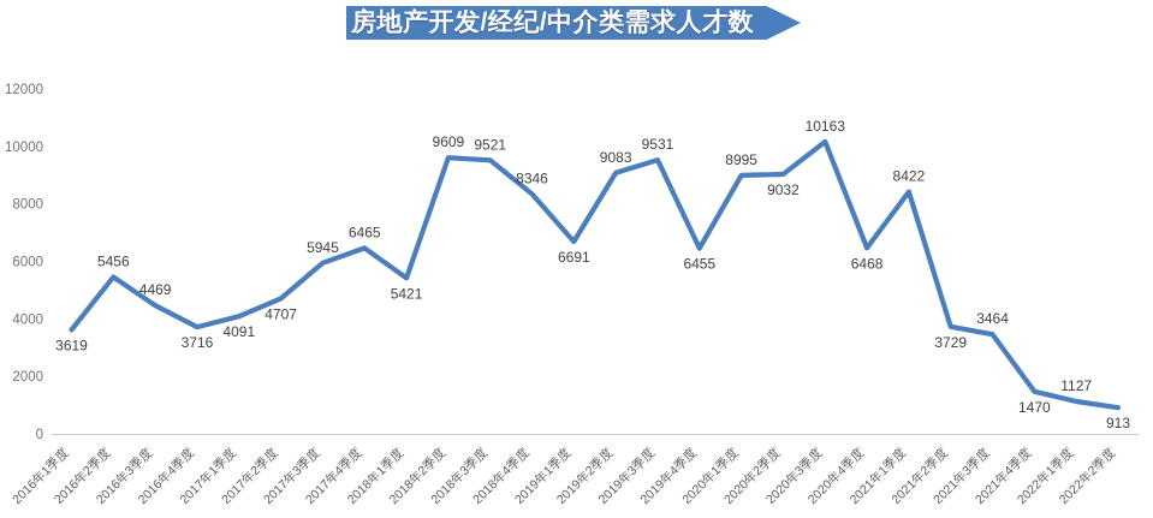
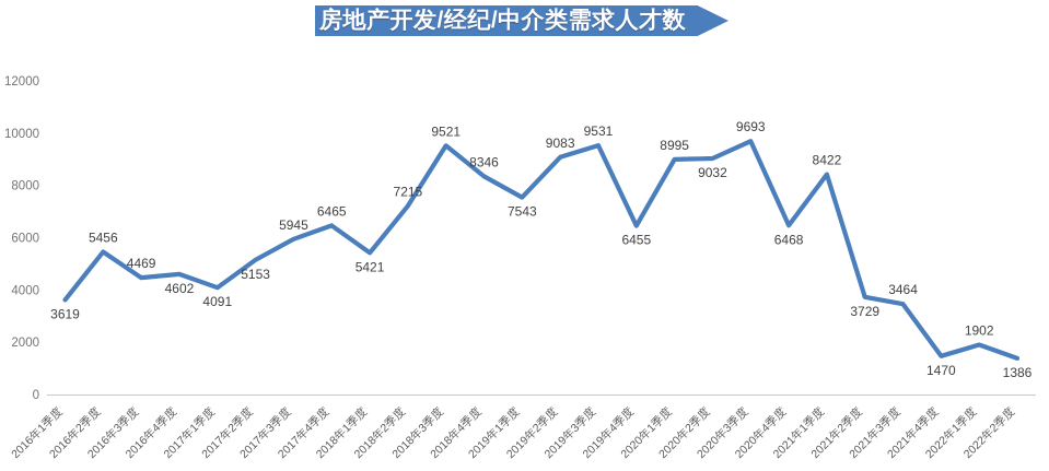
2016年4季度: 3716 -> 4602
2017年2季度: 4707 -> 5153
2018年2季度: 9609 -> 7215
2019年1季度: 6691 -> 7543
2020年3季度: 10163 -> 9693
2022年1季度: 1127 -> 1902
2022年2季度: 913 -> 1386
